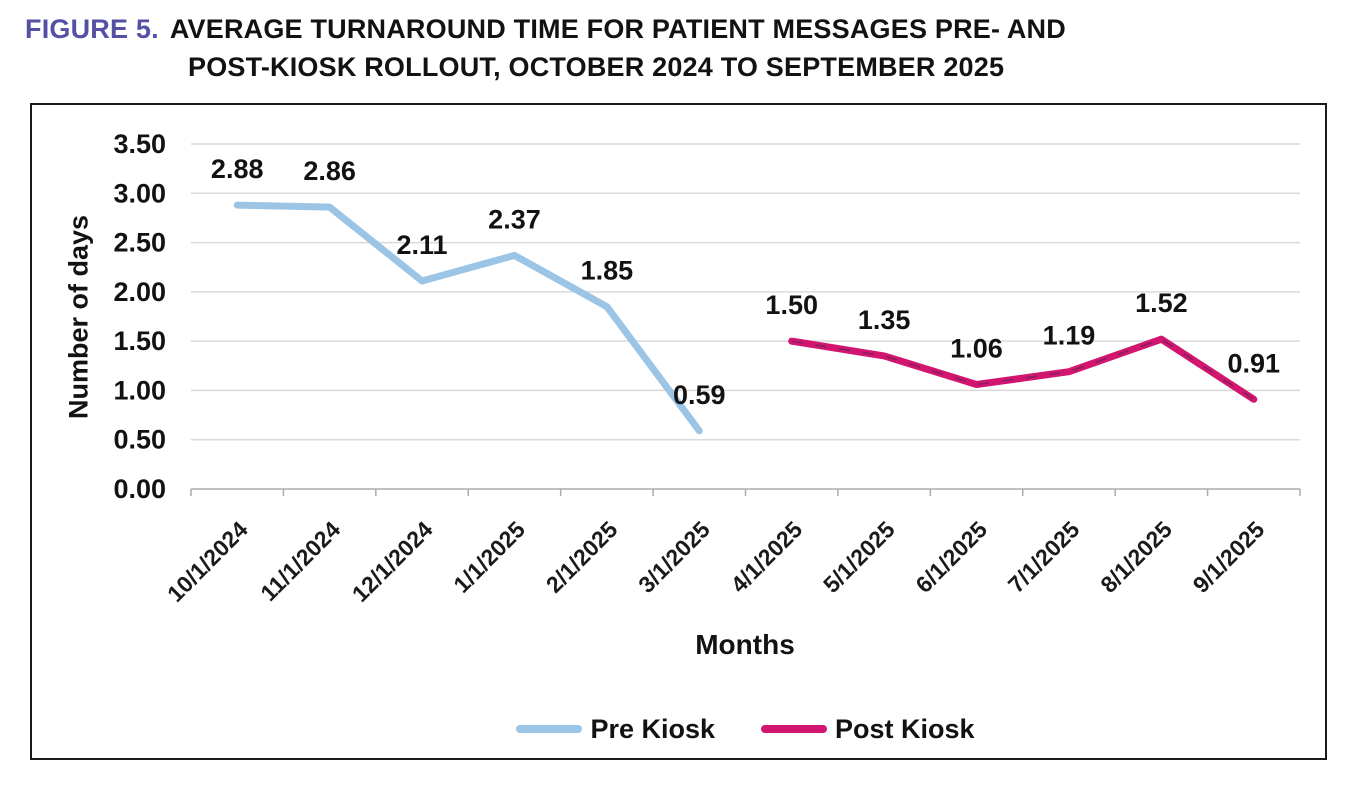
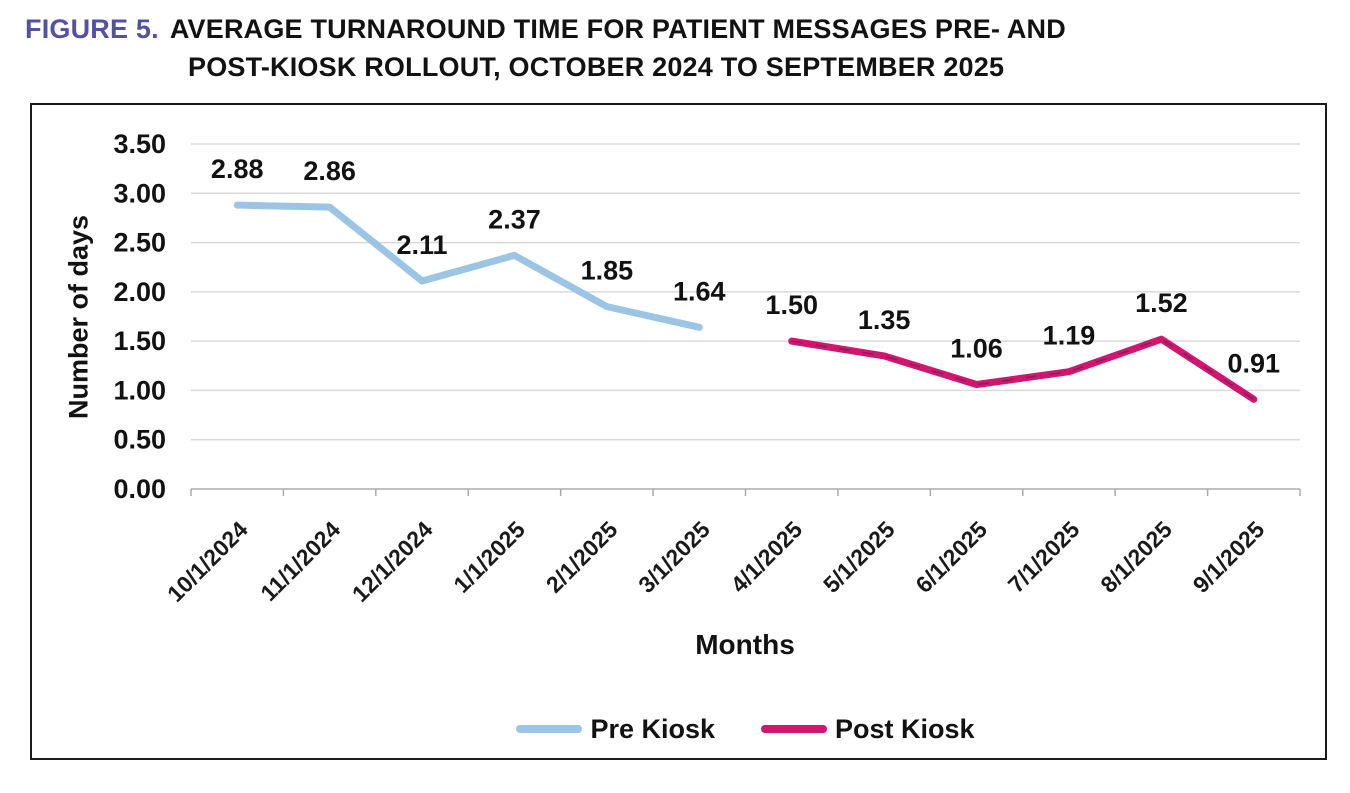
Pre Kiosk/3/1/2025: 0.59 -> 1.64
